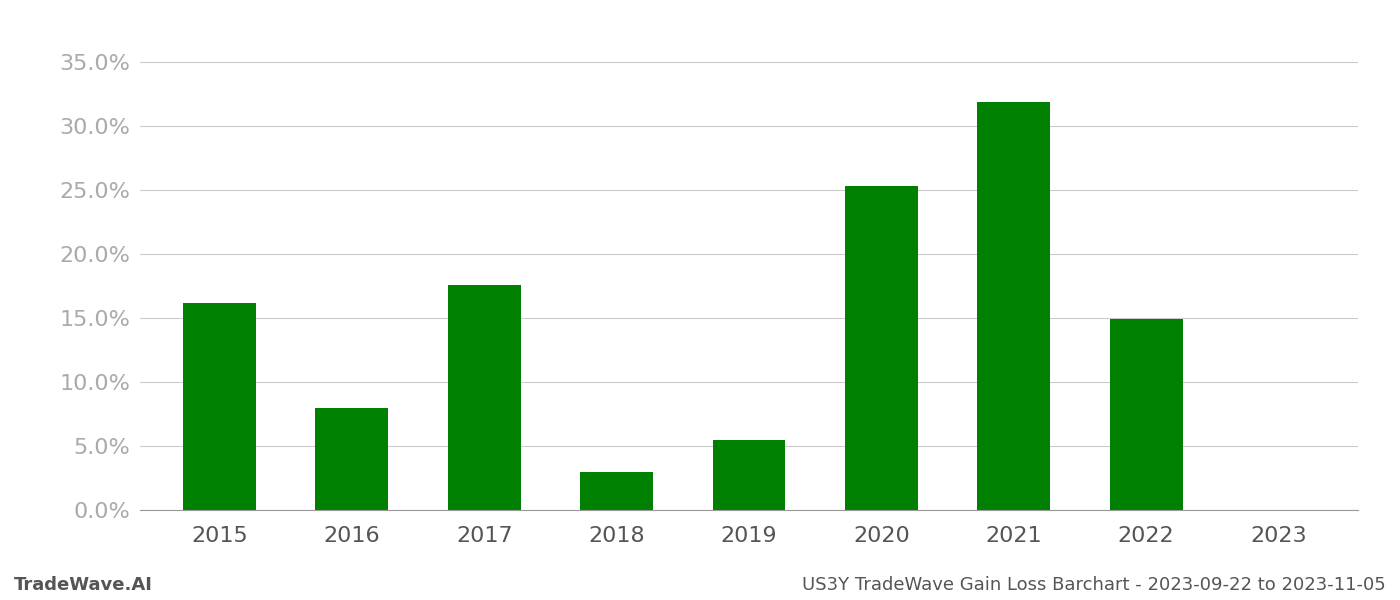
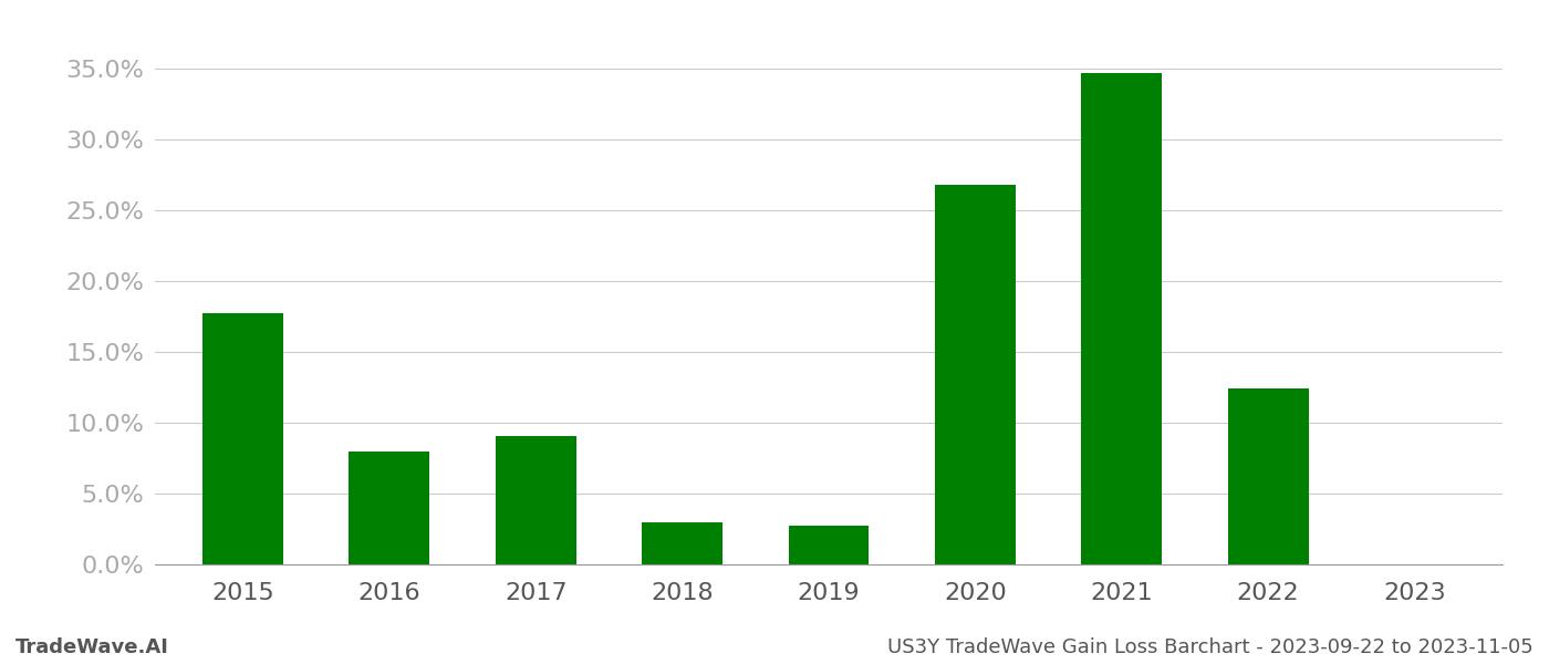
2015: 16.2% -> 17.7%
2017: 17.6% -> 9.1%
2019: 5.5% -> 2.7%
2020: 25.3% -> 26.8%
2021: 31.9% -> 34.7%
2022: 14.9% -> 12.4%
